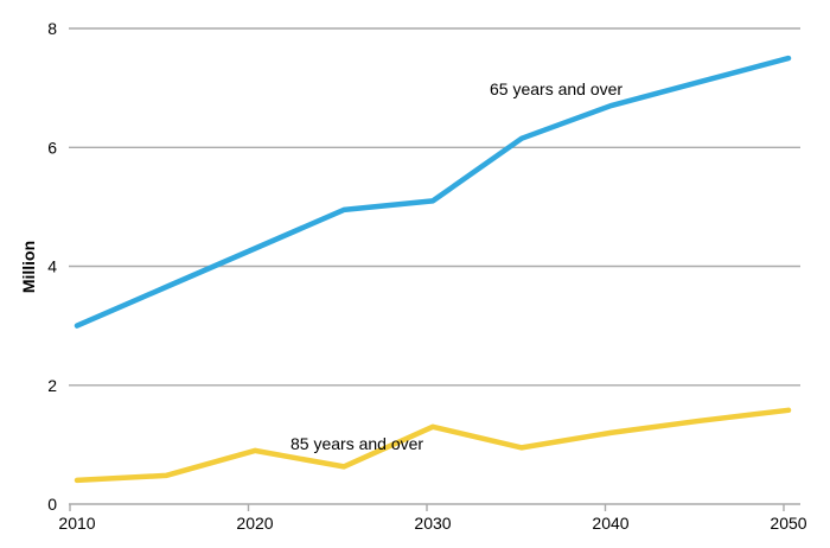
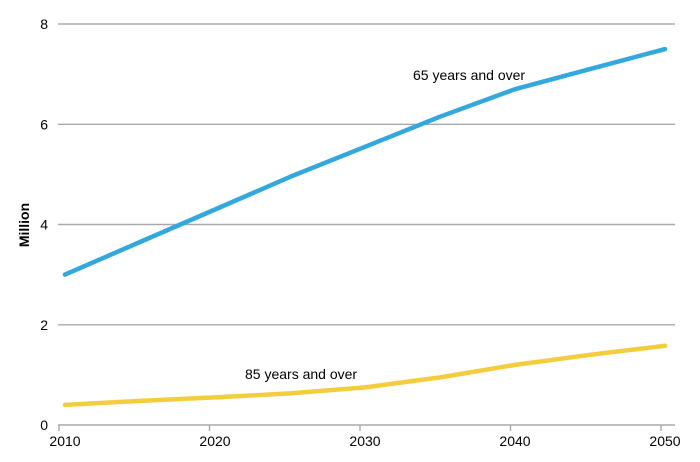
85 years and over/2020: 0.9 -> 0.6
65 years and over/2030: 5.1 -> 5.5
85 years and over/2030: 1.3 -> 0.8
